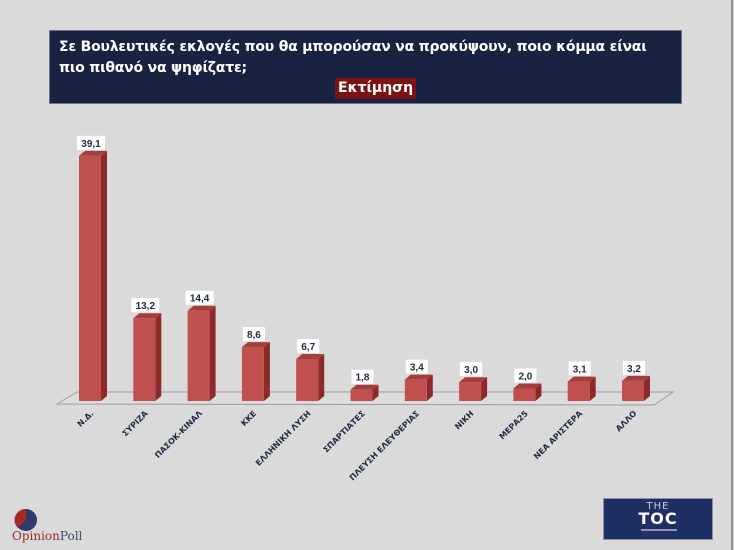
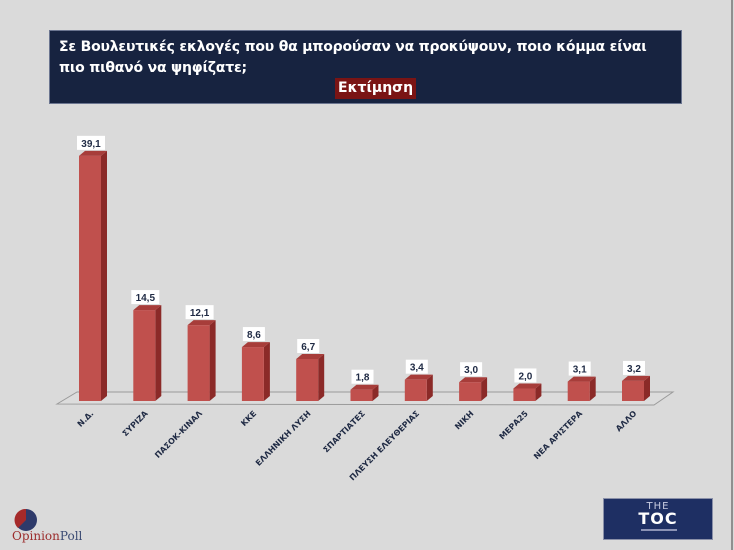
ΣΥΡΙΖΑ: 13,2 -> 14,5
ΠΑΣΟΚ-ΚΙΝΑΛ: 14,4 -> 12,1
